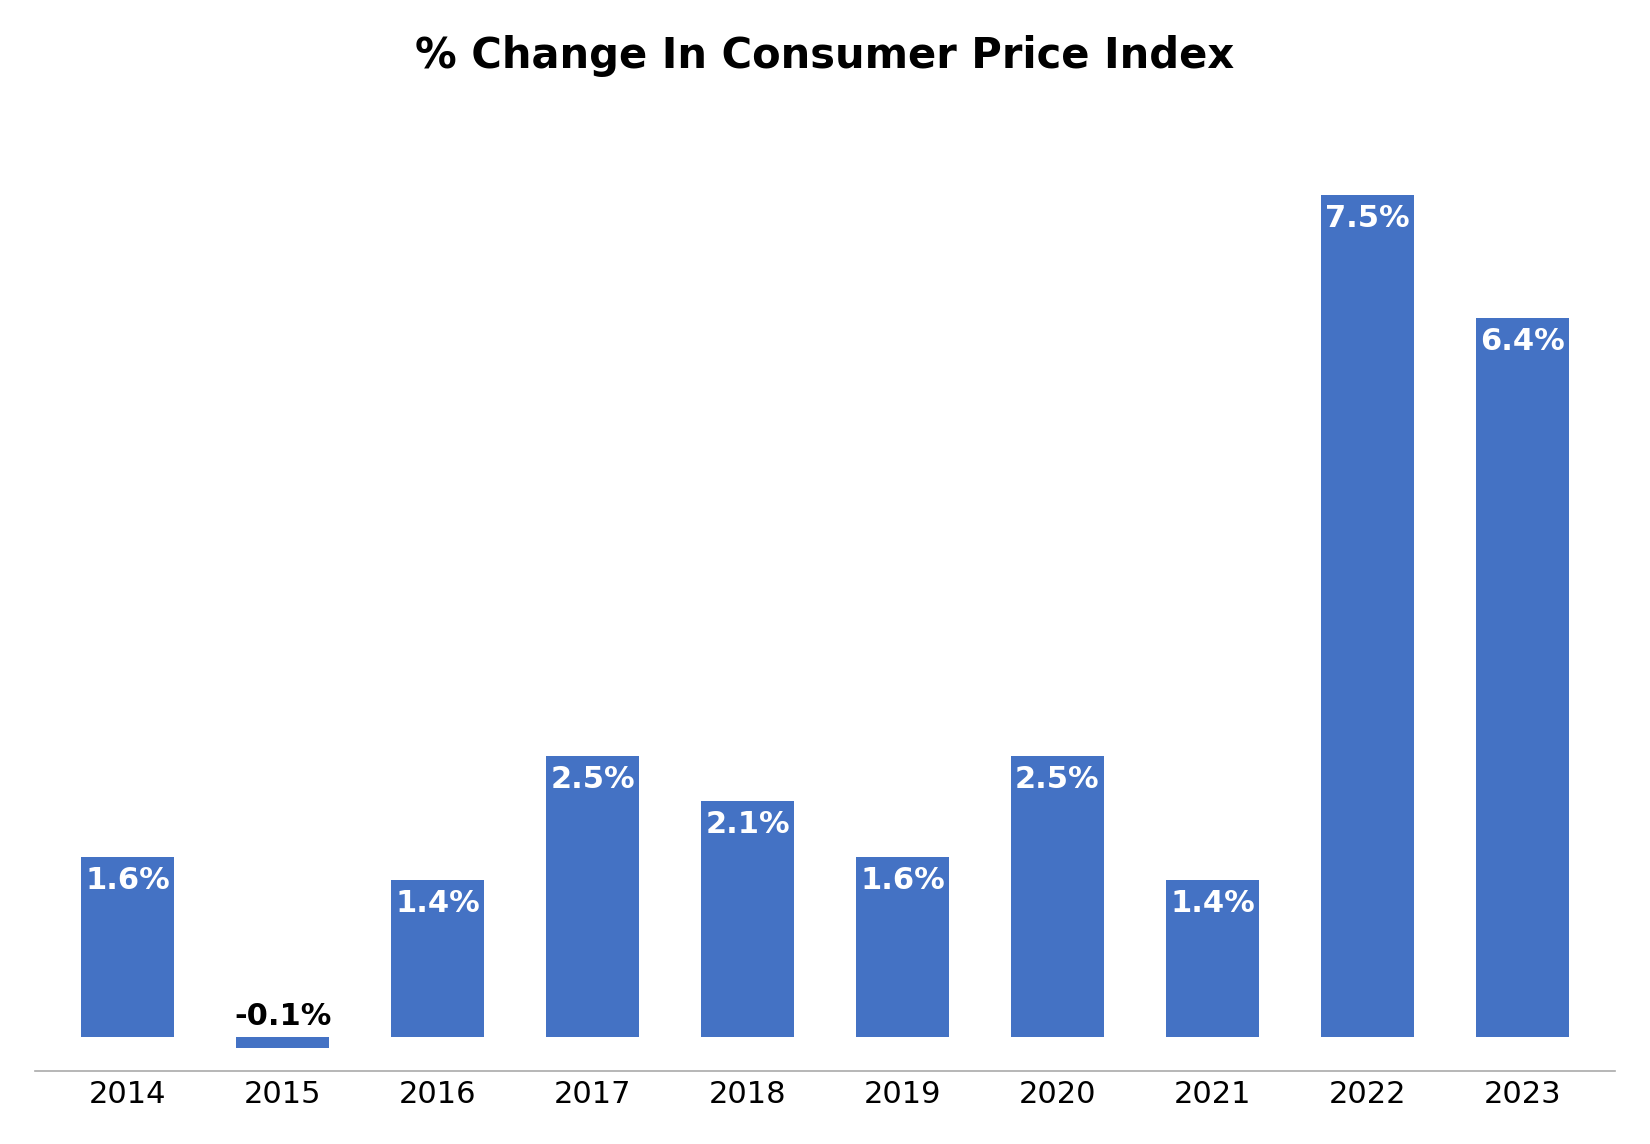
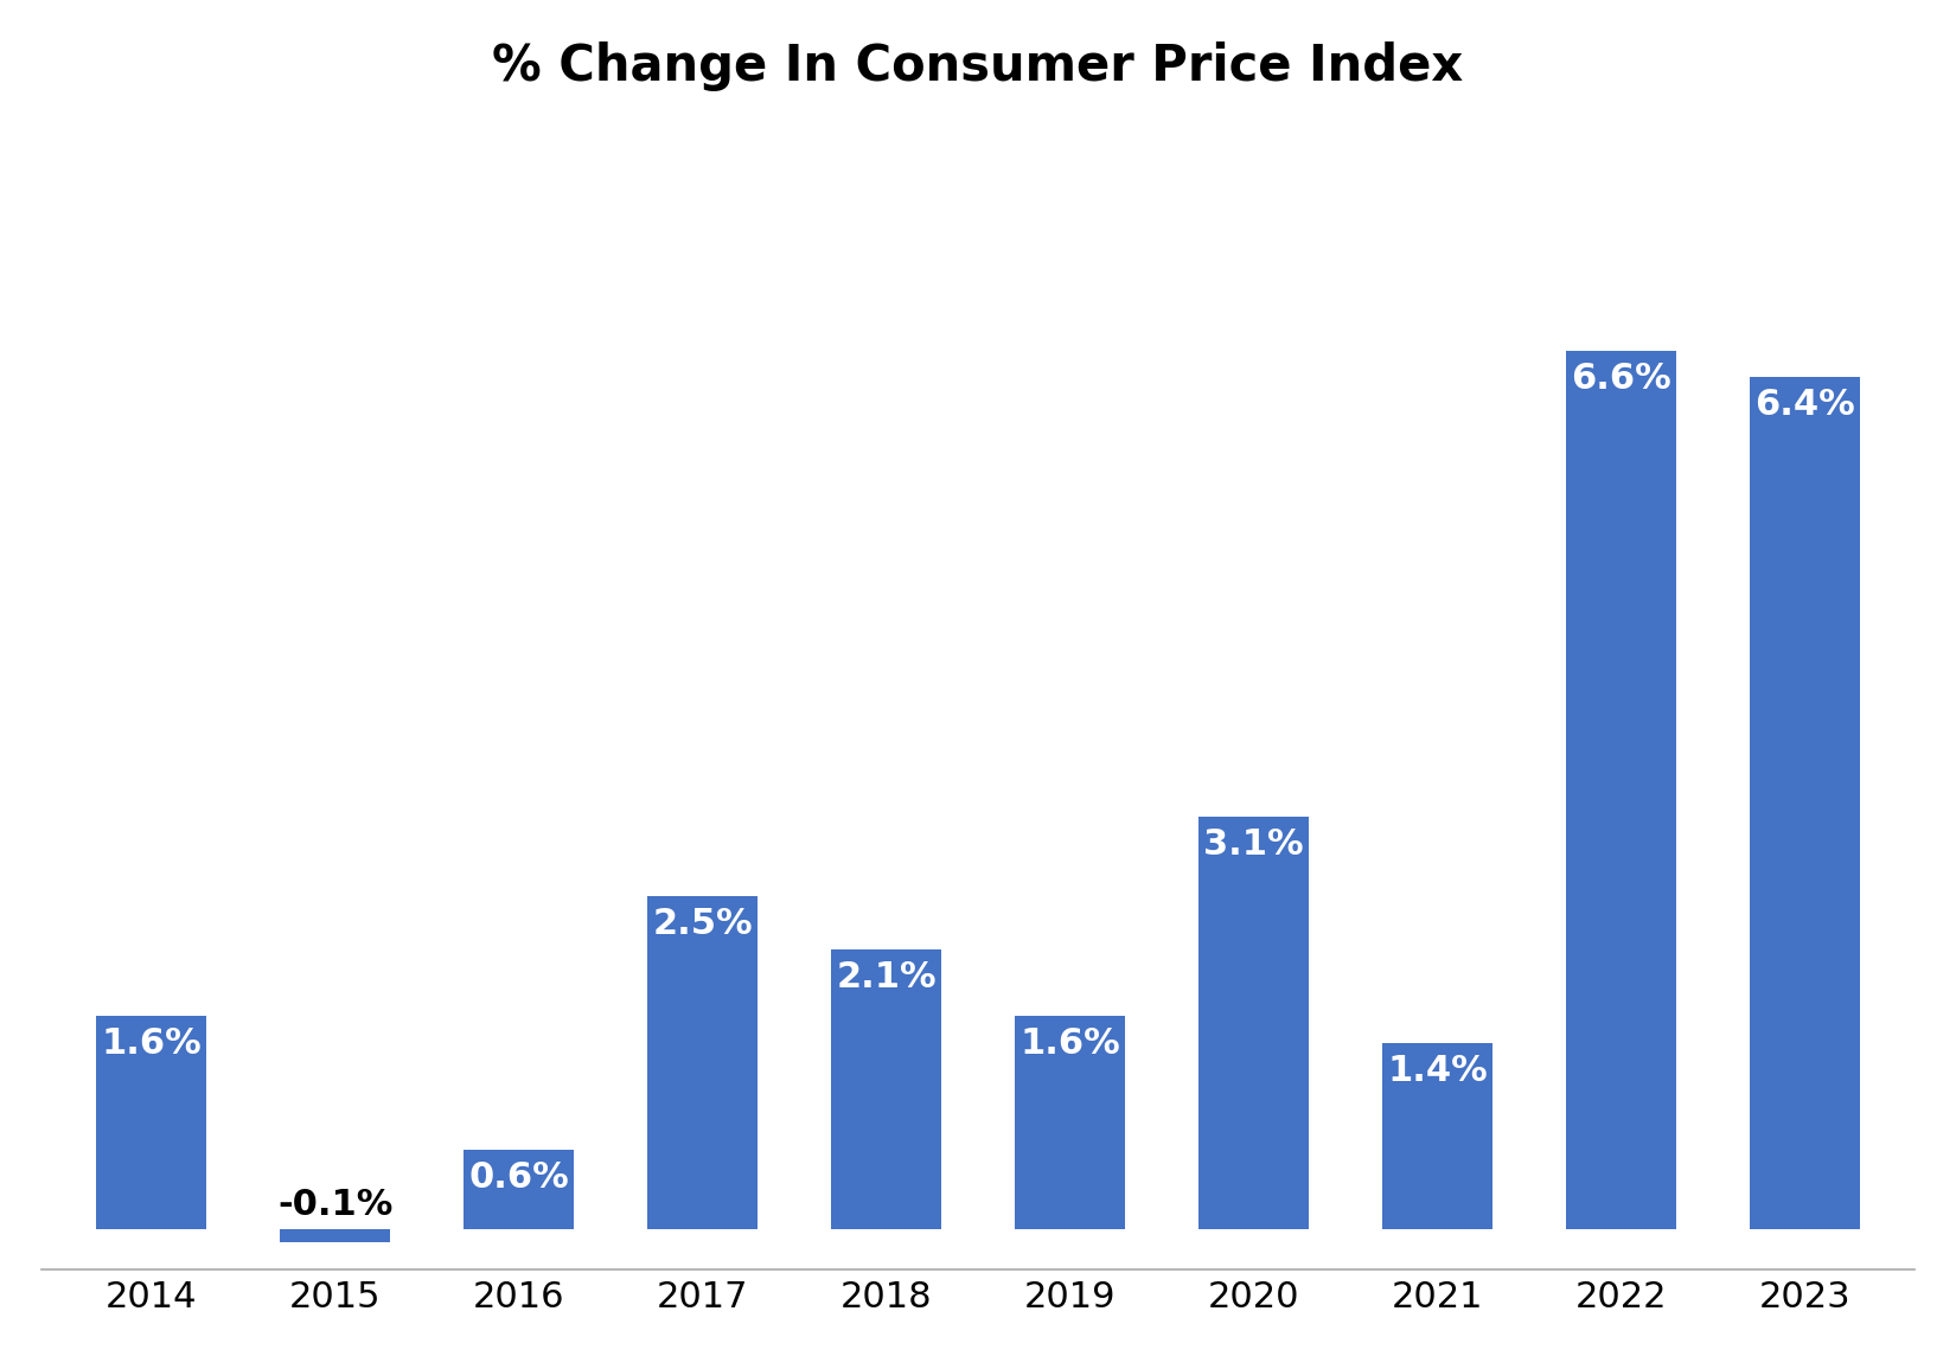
2016: 1.4% -> 0.6%
2020: 2.5% -> 3.1%
2022: 7.5% -> 6.6%
